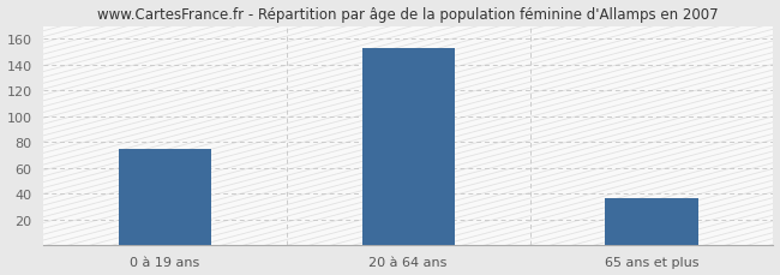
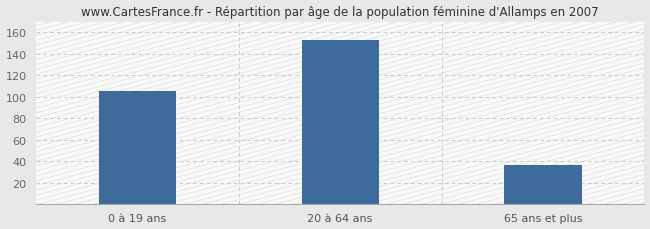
0 à 19 ans: 75 -> 105
